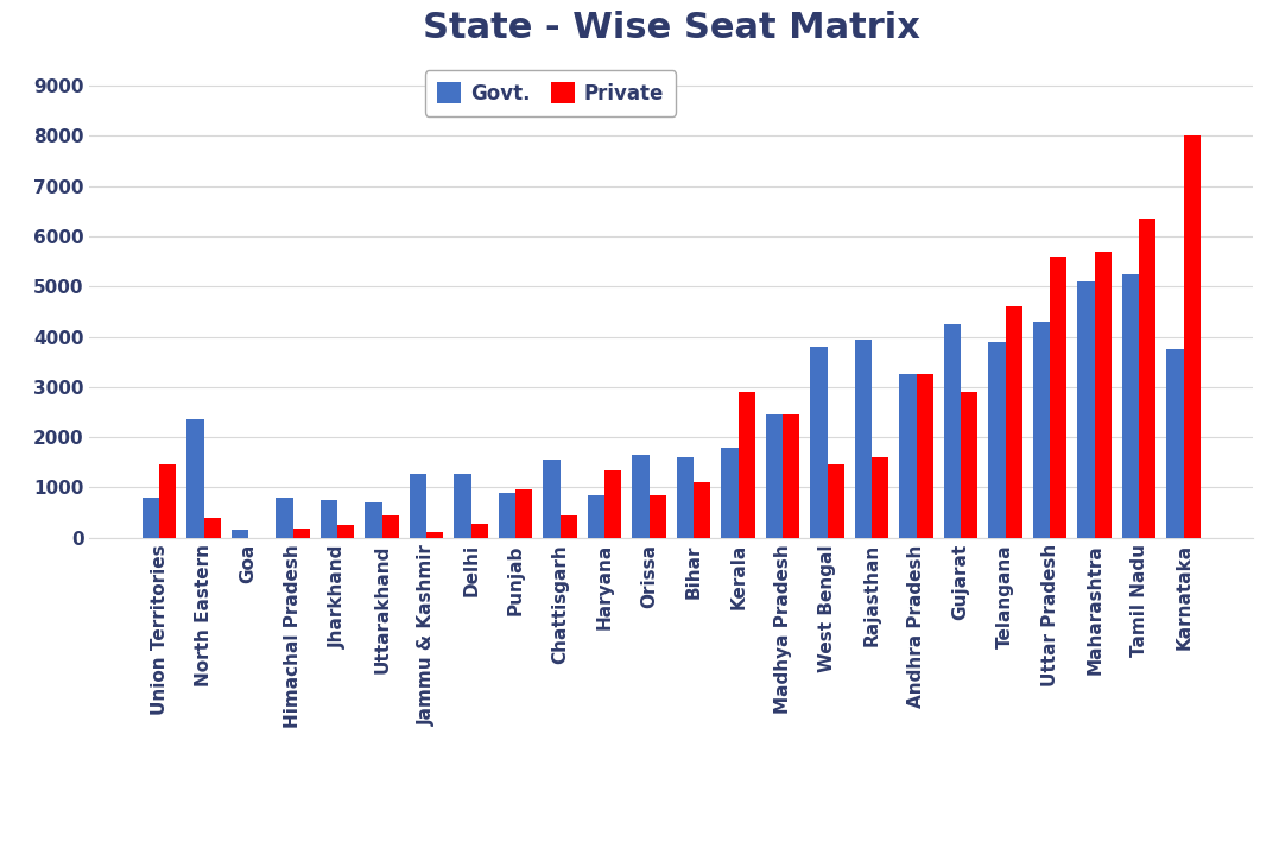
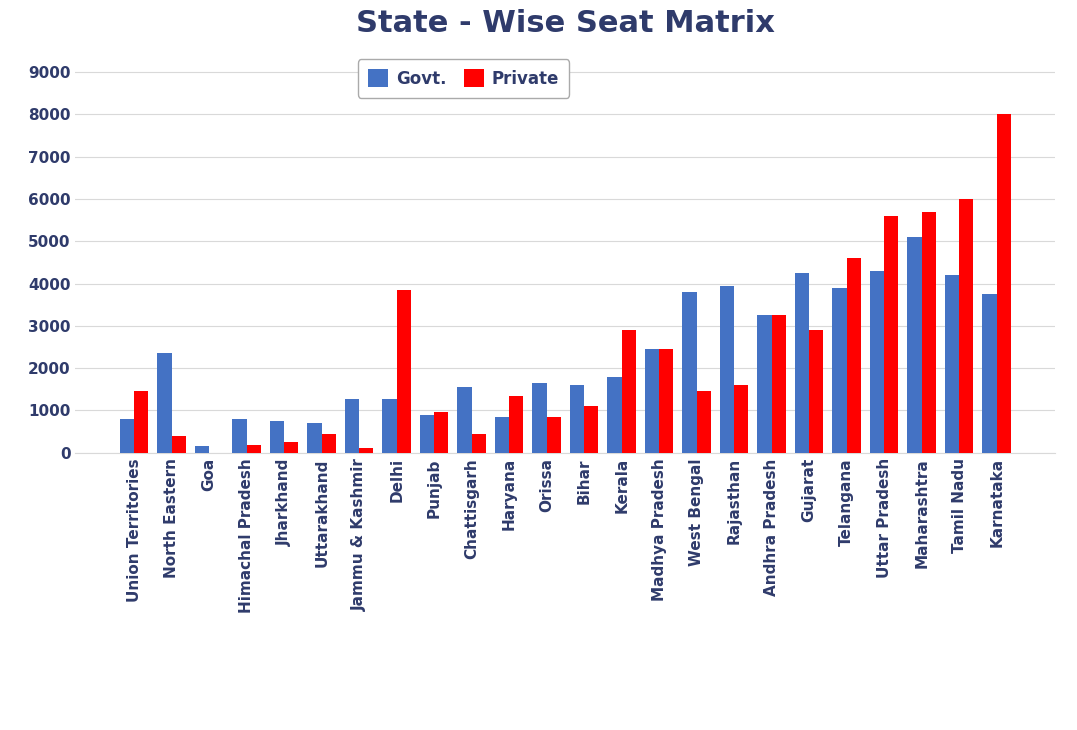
Private/Delhi: 280 -> 3850
Govt./Tamil Nadu: 5250 -> 4200
Private/Tamil Nadu: 6350 -> 6000
